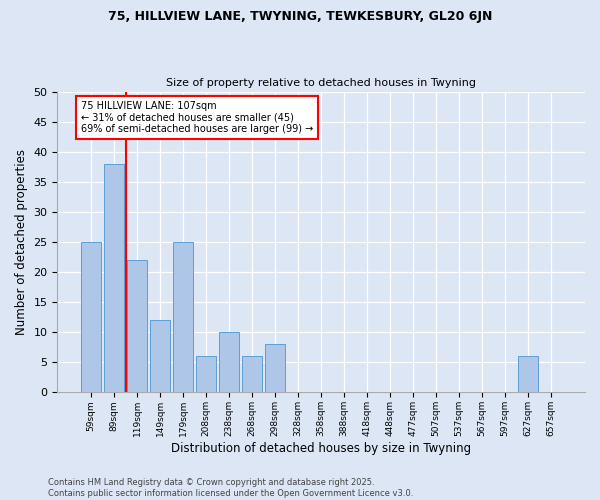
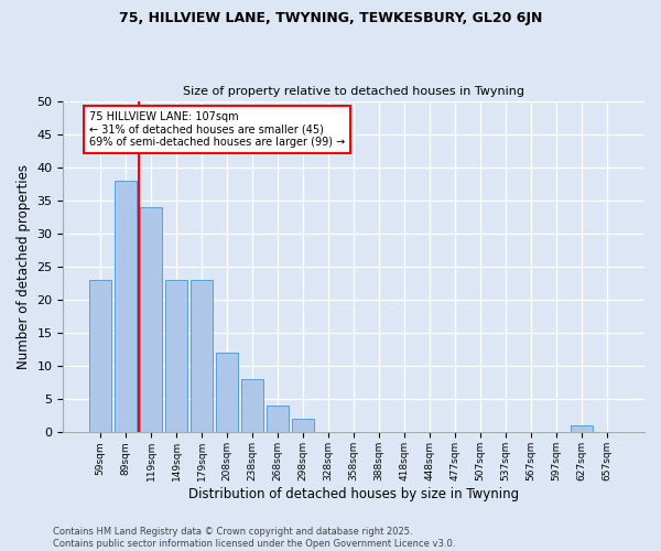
59sqm: 25 -> 23
119sqm: 22 -> 34
149sqm: 12 -> 23
179sqm: 25 -> 23
208sqm: 6 -> 12
238sqm: 10 -> 8
268sqm: 6 -> 4
298sqm: 8 -> 2
627sqm: 6 -> 1
